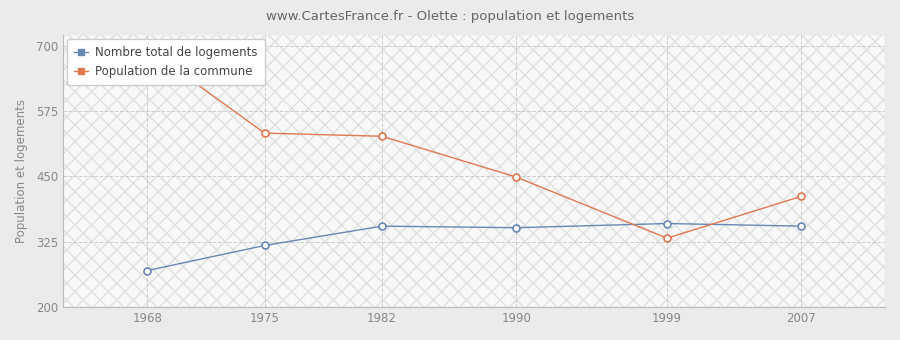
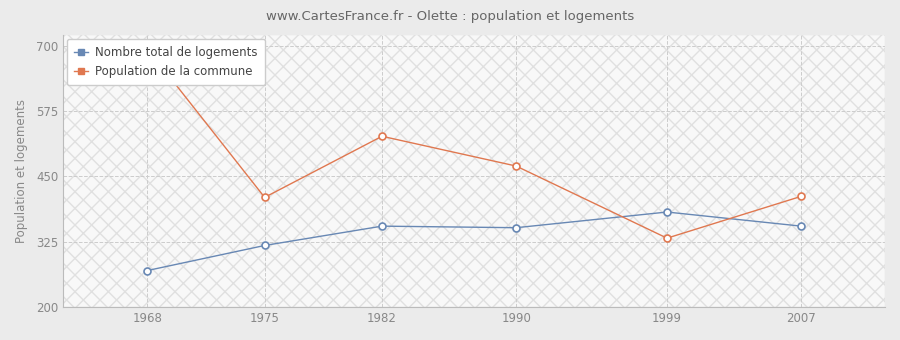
Population de la commune/1975: 533 -> 410
Population de la commune/1990: 449 -> 470
Nombre total de logements/1999: 360 -> 382
